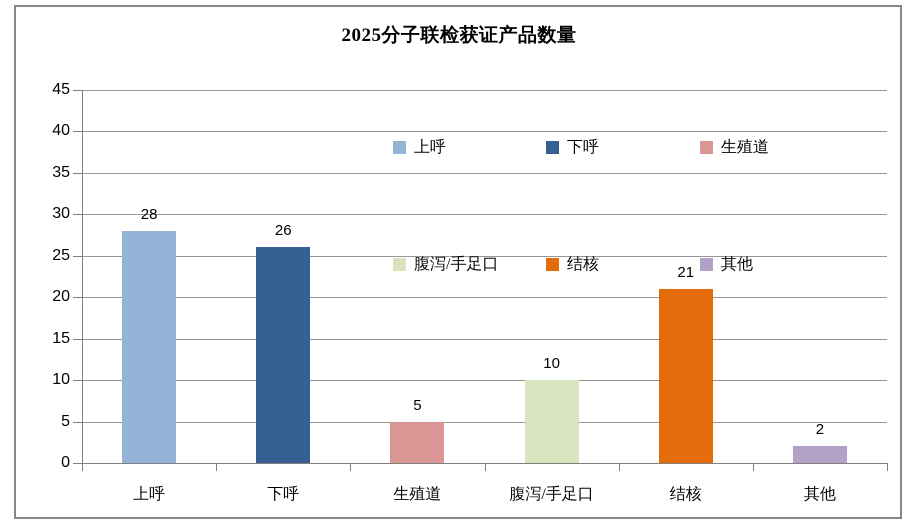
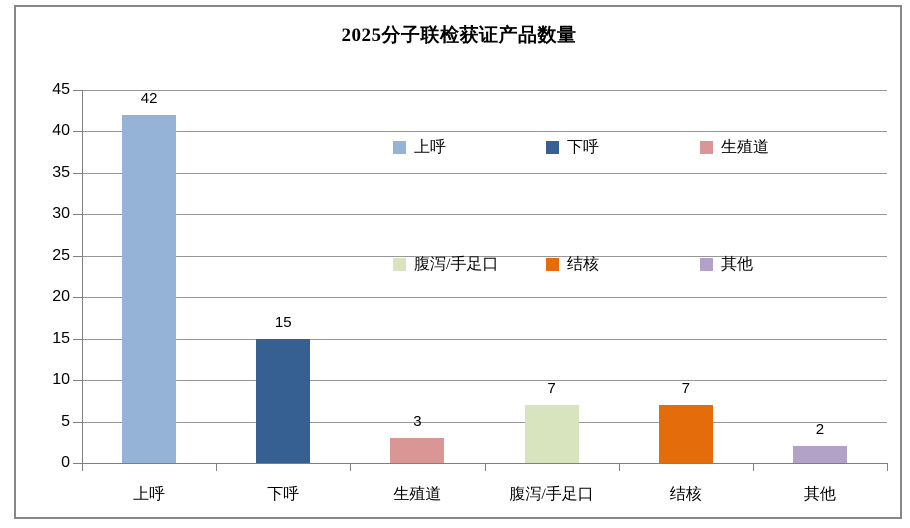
上呼: 28 -> 42
下呼: 26 -> 15
生殖道: 5 -> 3
腹泻/手足口: 10 -> 7
结核: 21 -> 7
